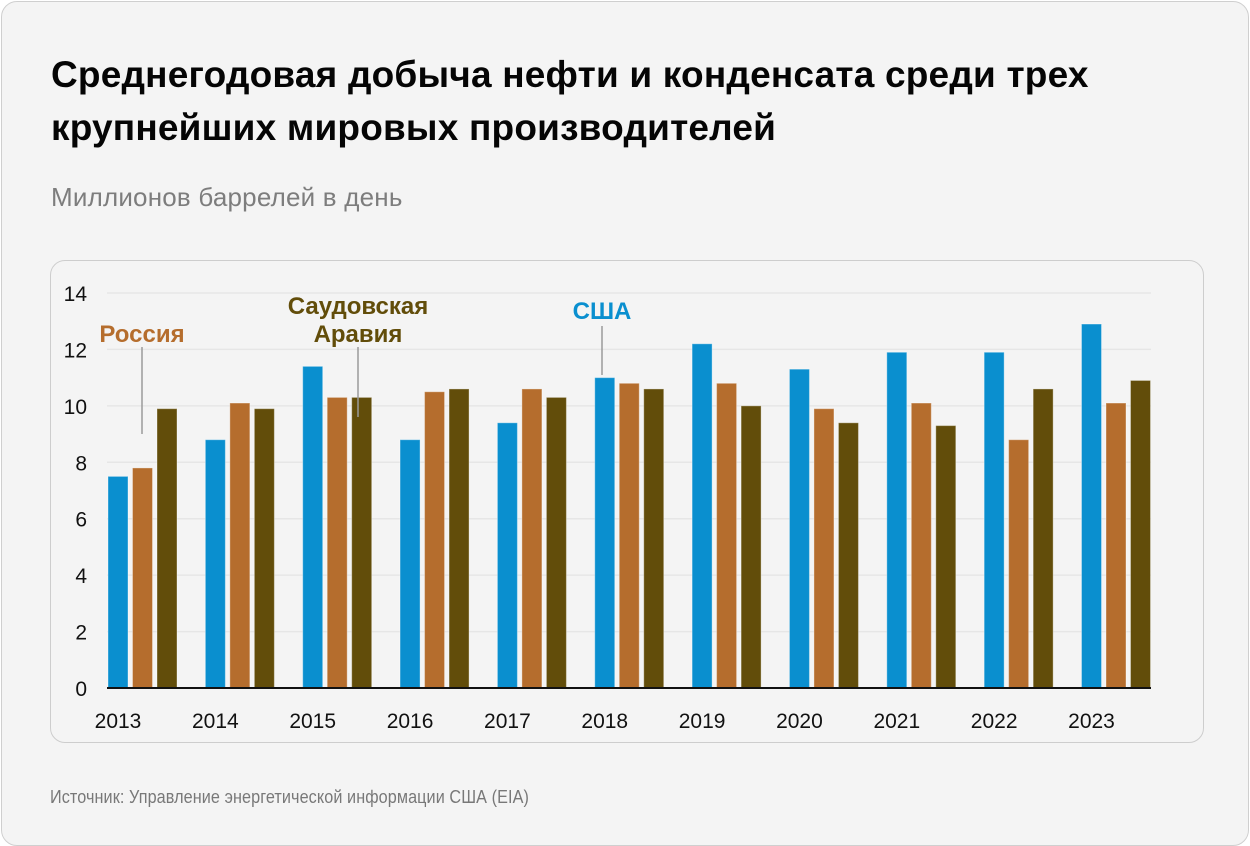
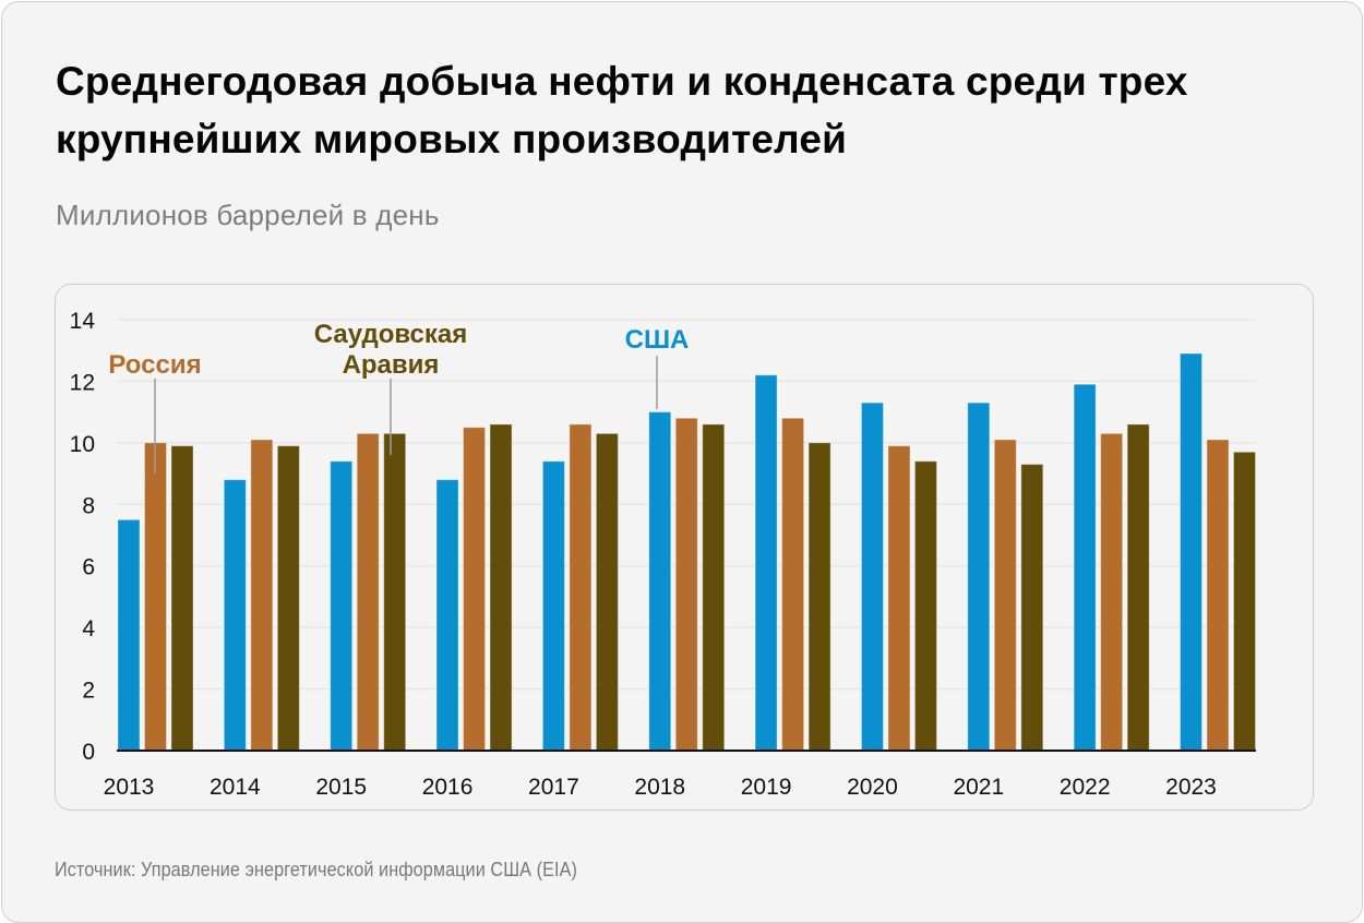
Россия/2013: 7.8 -> 10.0
США/2015: 11.4 -> 9.4
США/2021: 11.9 -> 11.3
Россия/2022: 8.8 -> 10.3
Саудовская Аравия/2023: 10.9 -> 9.7
